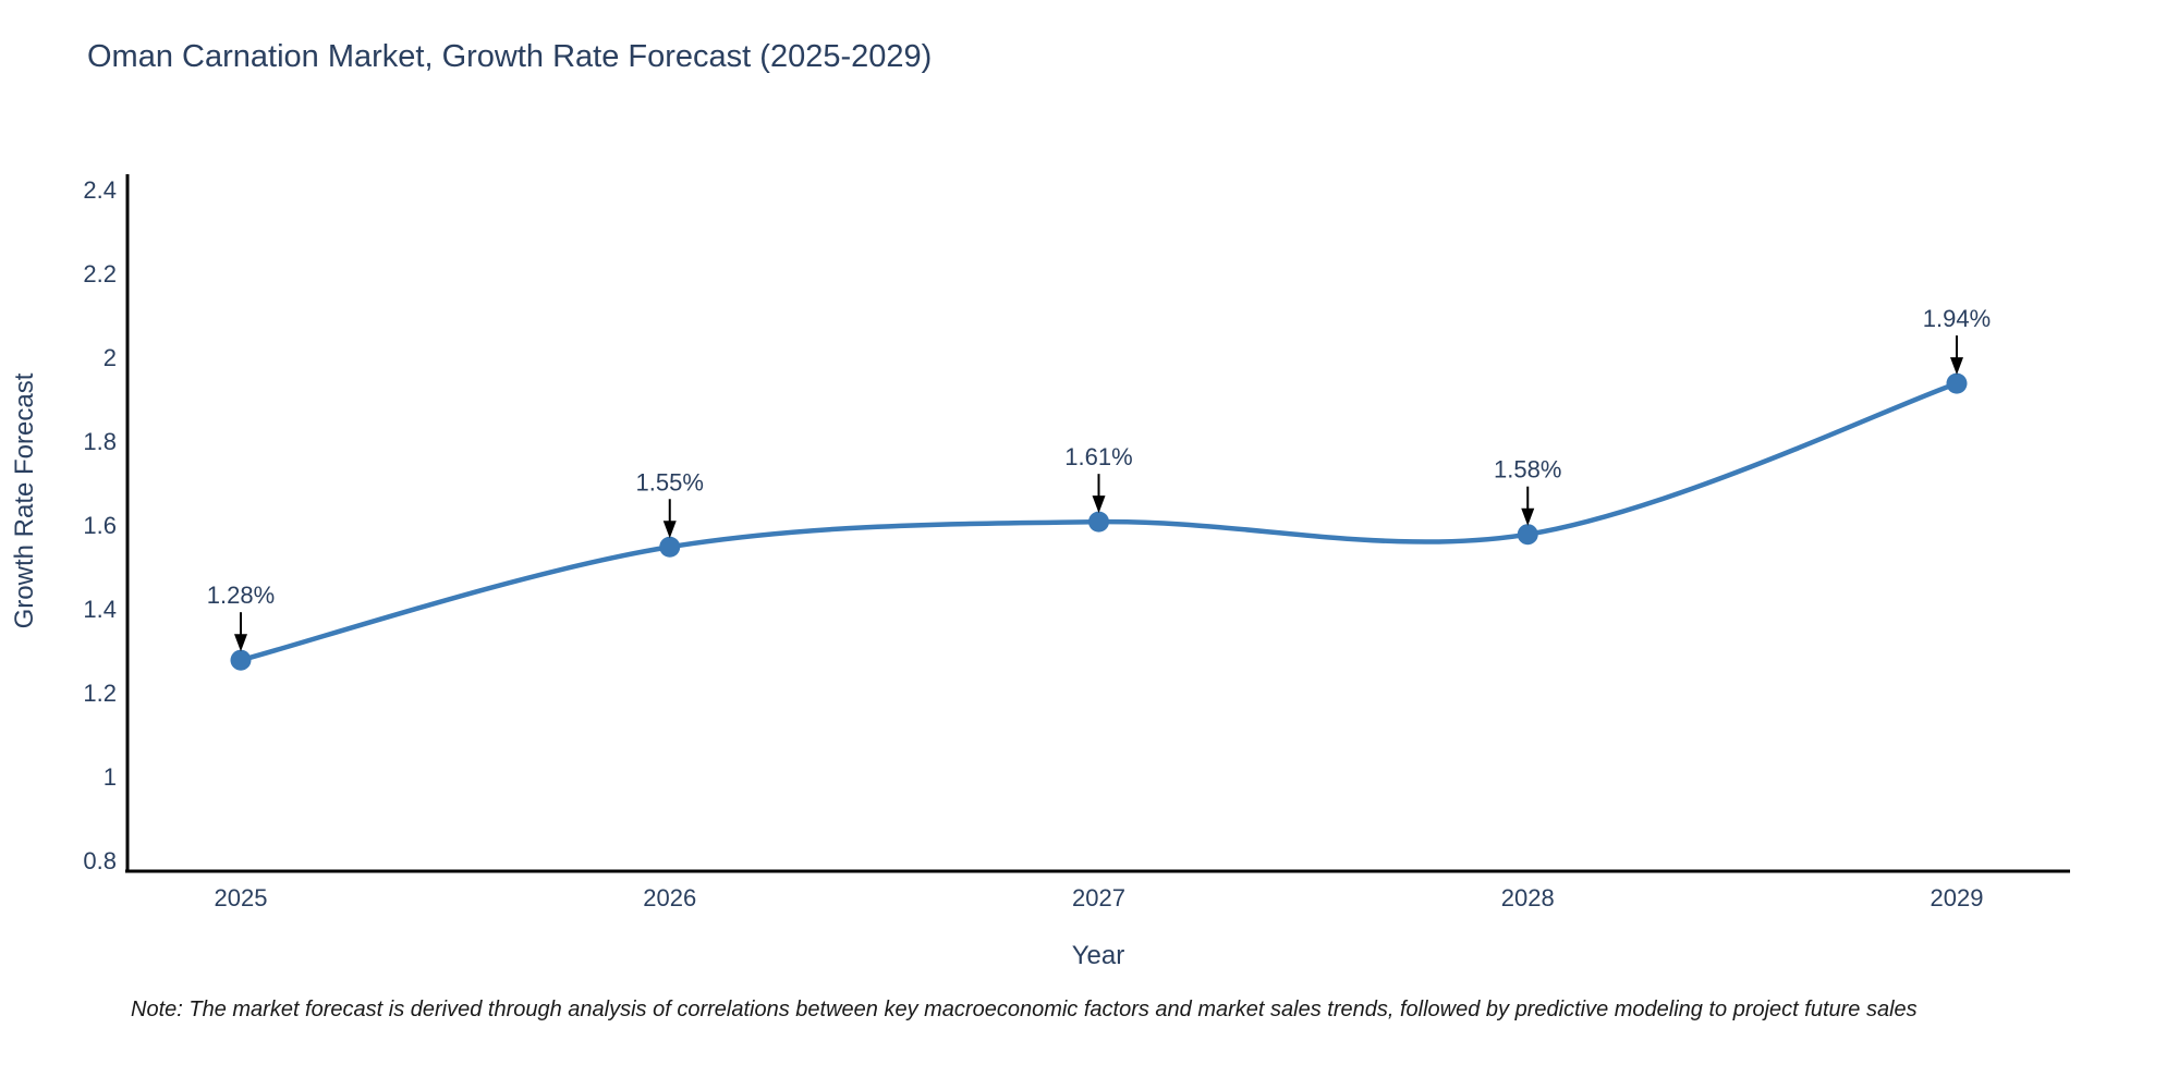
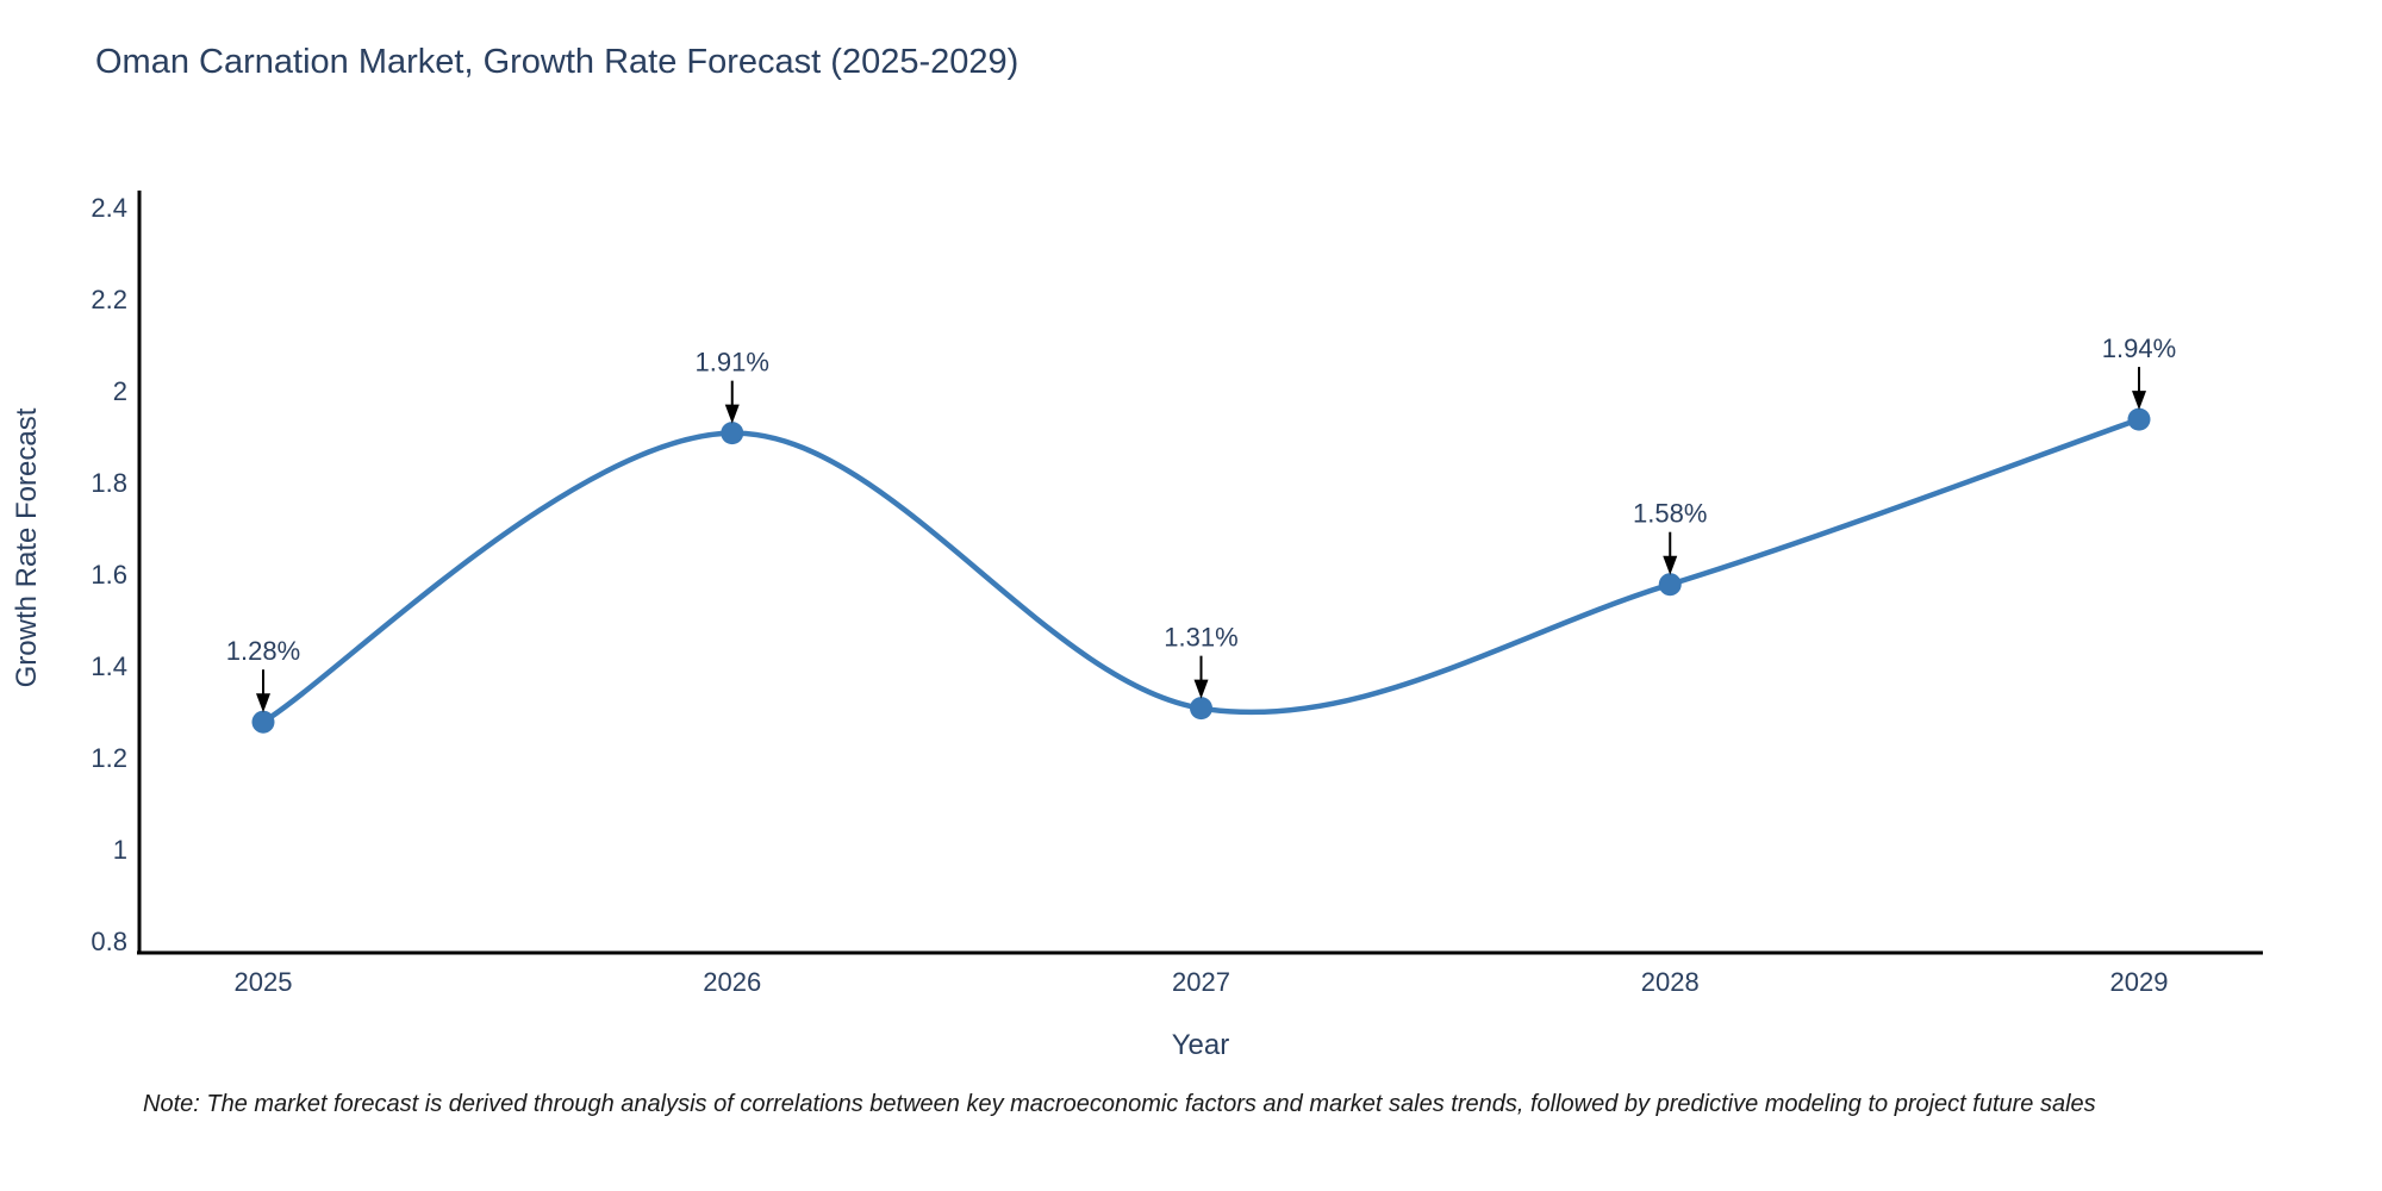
2026: 1.55% -> 1.91%
2027: 1.61% -> 1.31%
